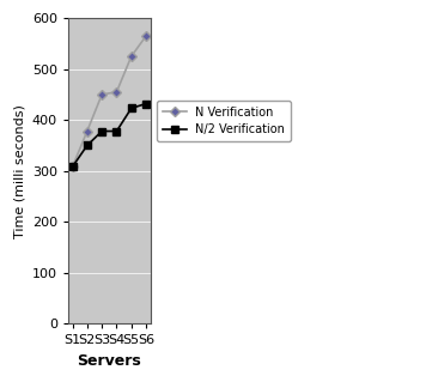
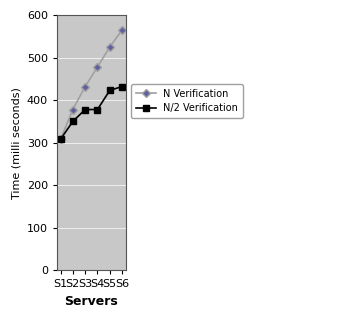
N Verification/S3: 450 -> 432
N Verification/S4: 455 -> 478
